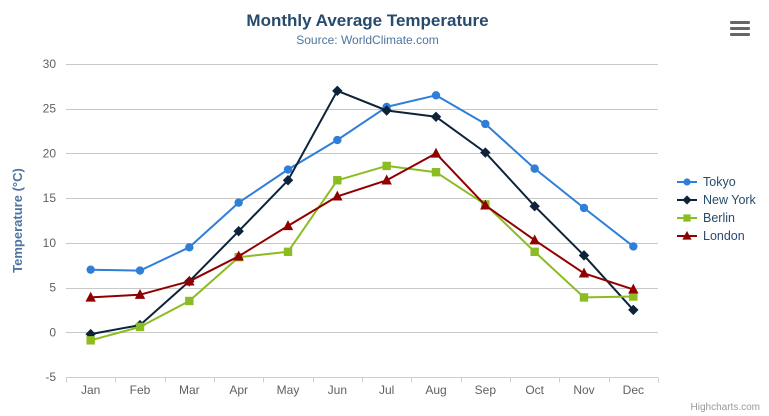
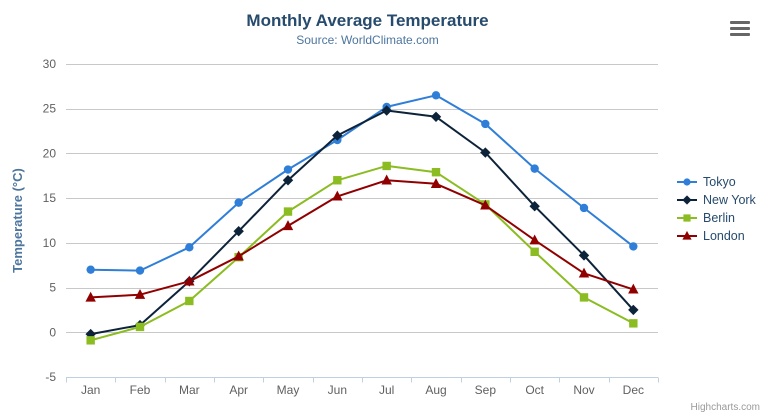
Berlin/May: 9 -> 14
New York/Jun: 27 -> 22
London/Aug: 20 -> 17
Berlin/Dec: 4 -> 1
